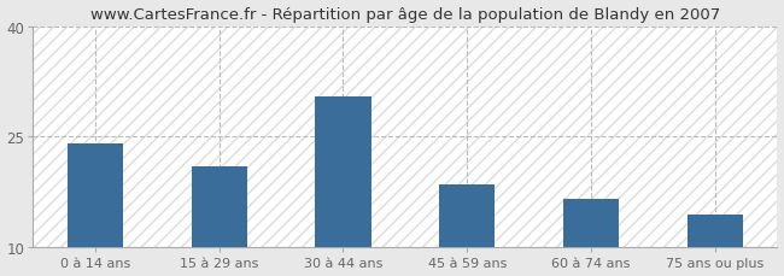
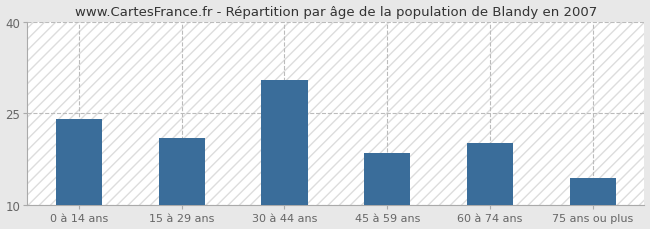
60 à 74 ans: 16.5 -> 20.2
